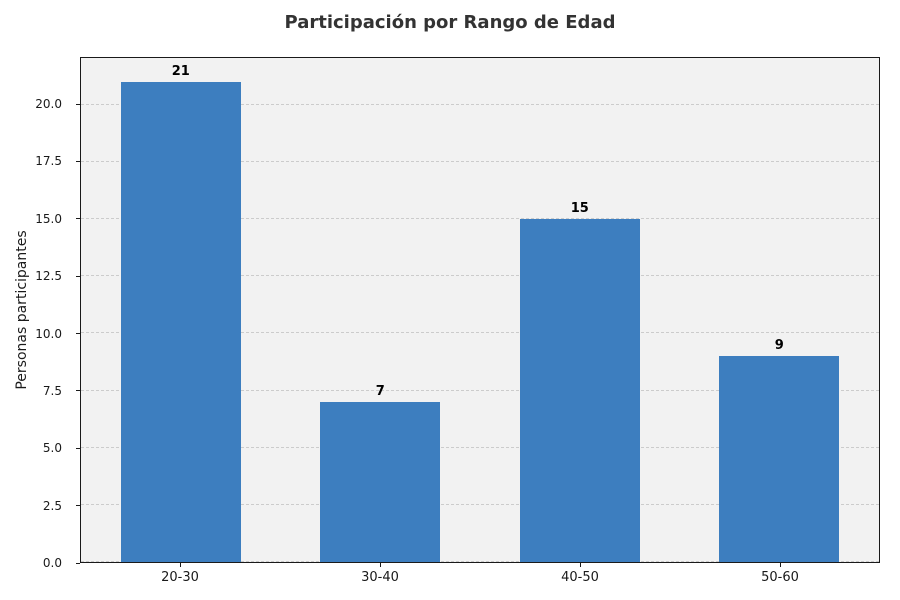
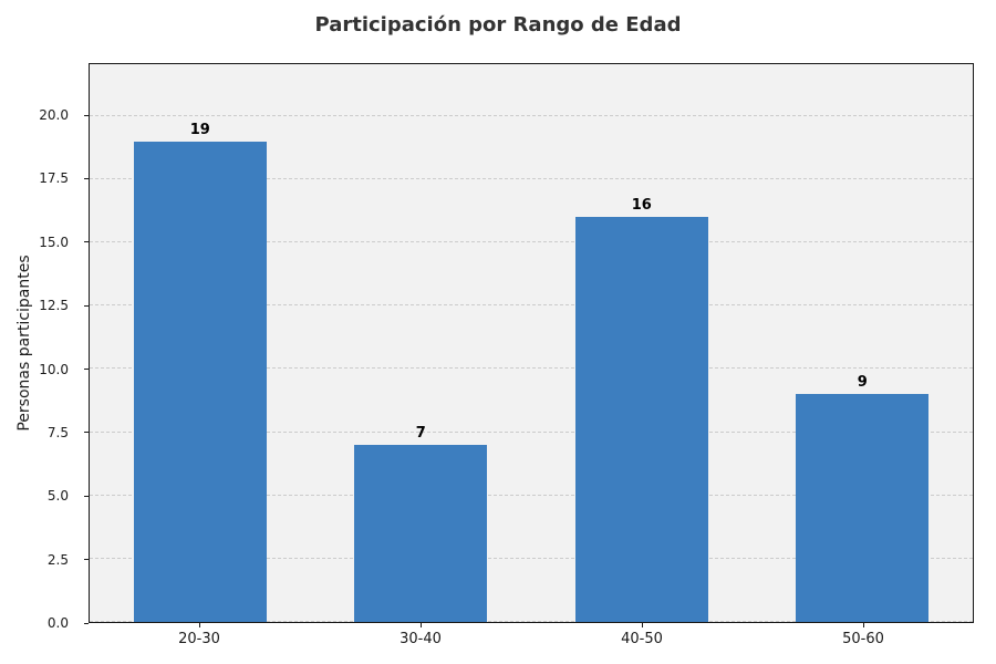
20-30: 21 -> 19
40-50: 15 -> 16
